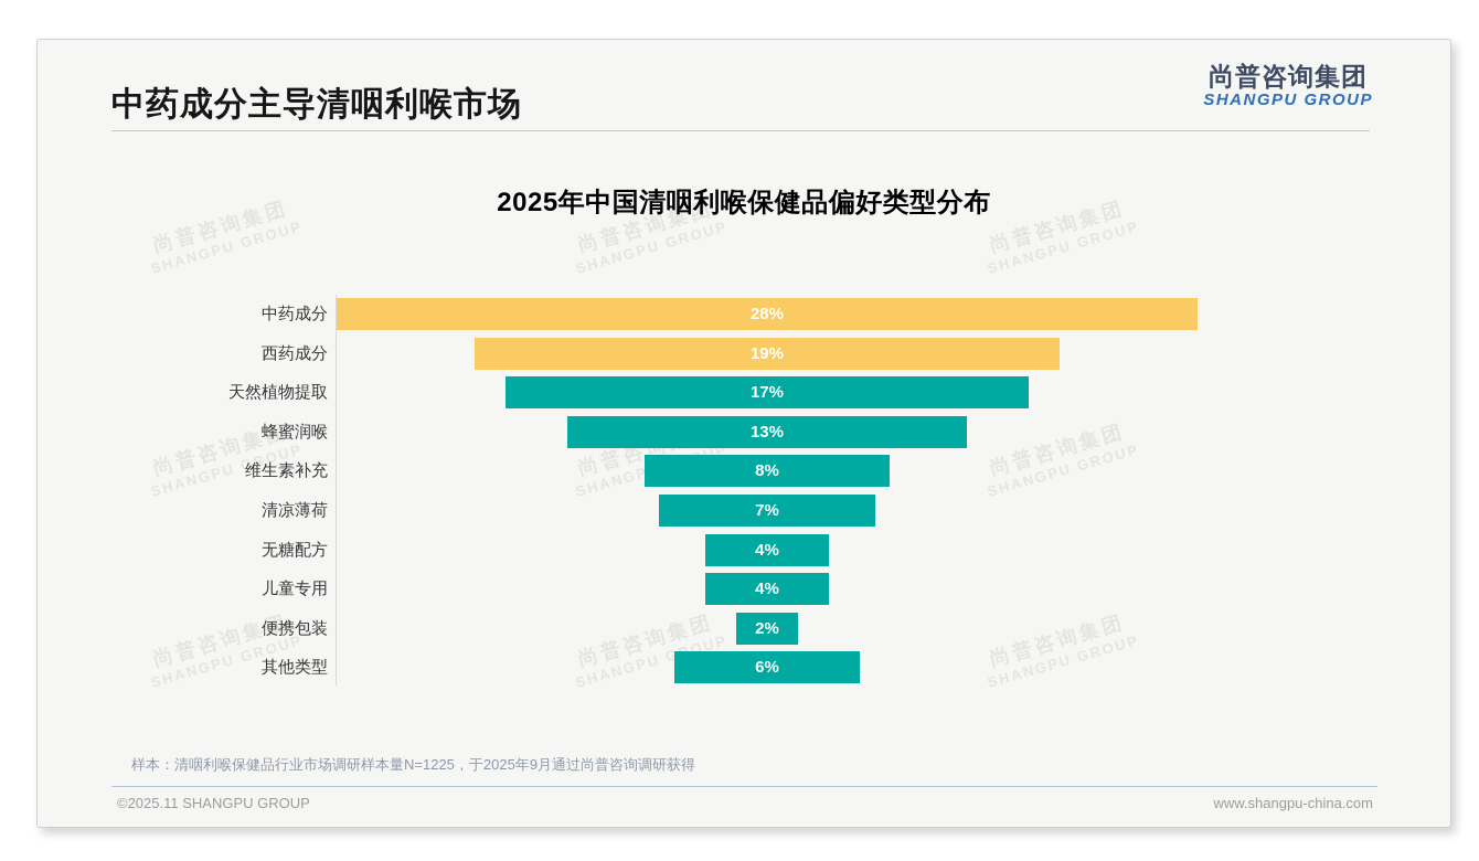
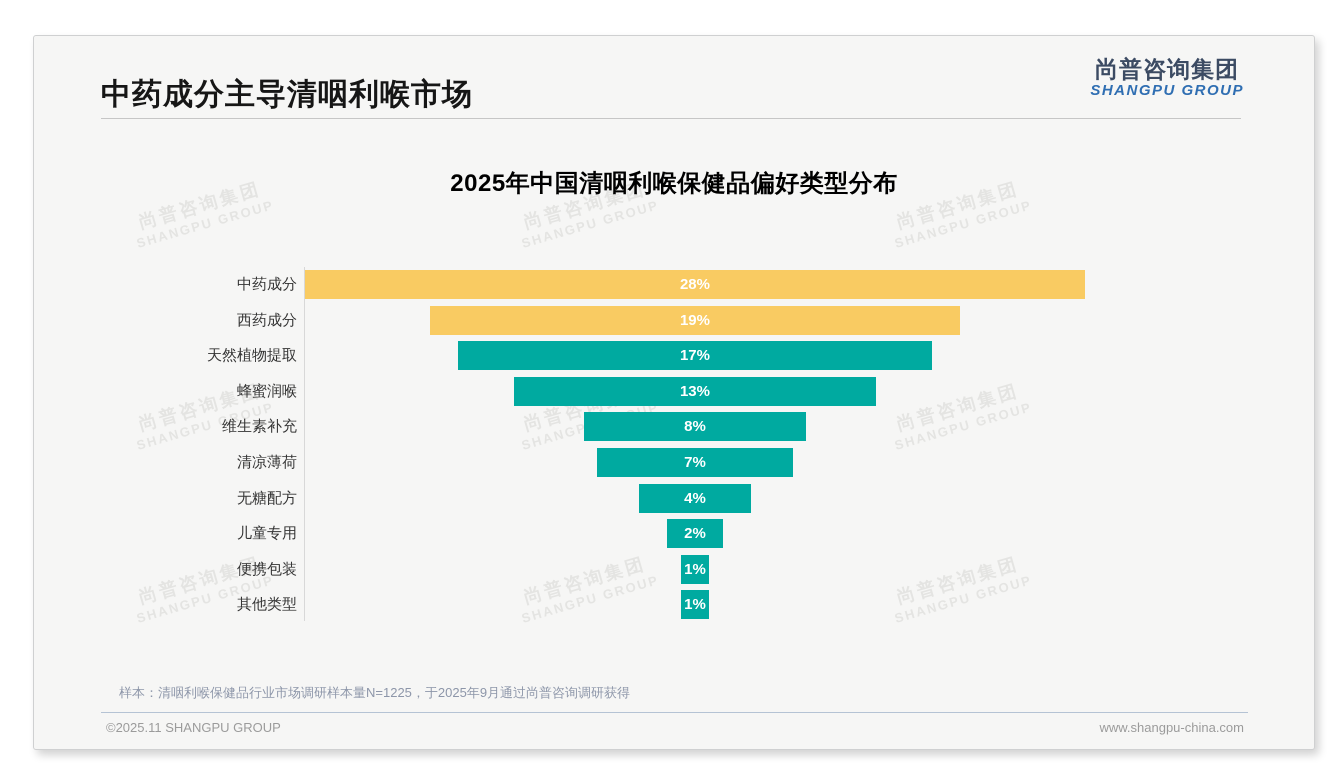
儿童专用: 4% -> 2%
便携包装: 2% -> 1%
其他类型: 6% -> 1%
